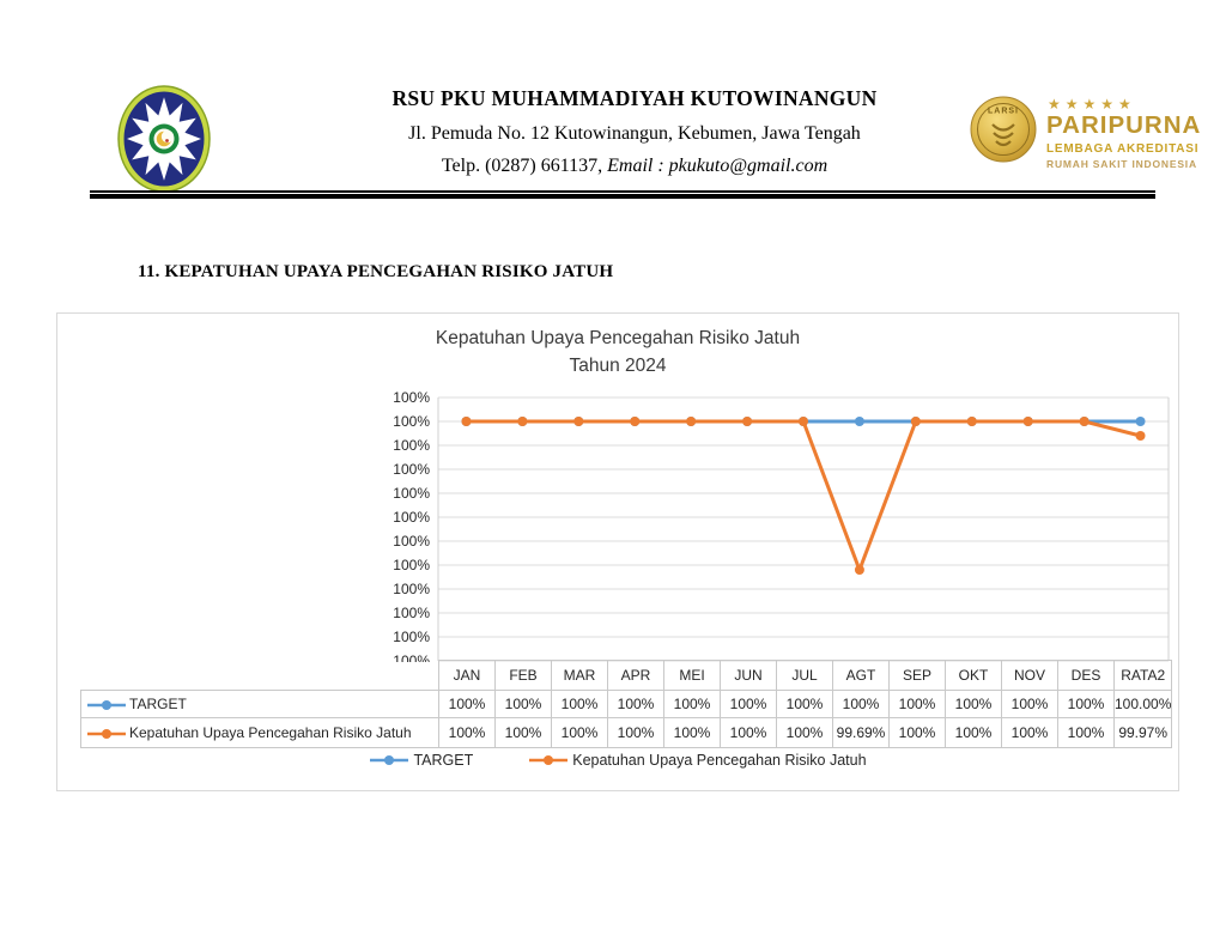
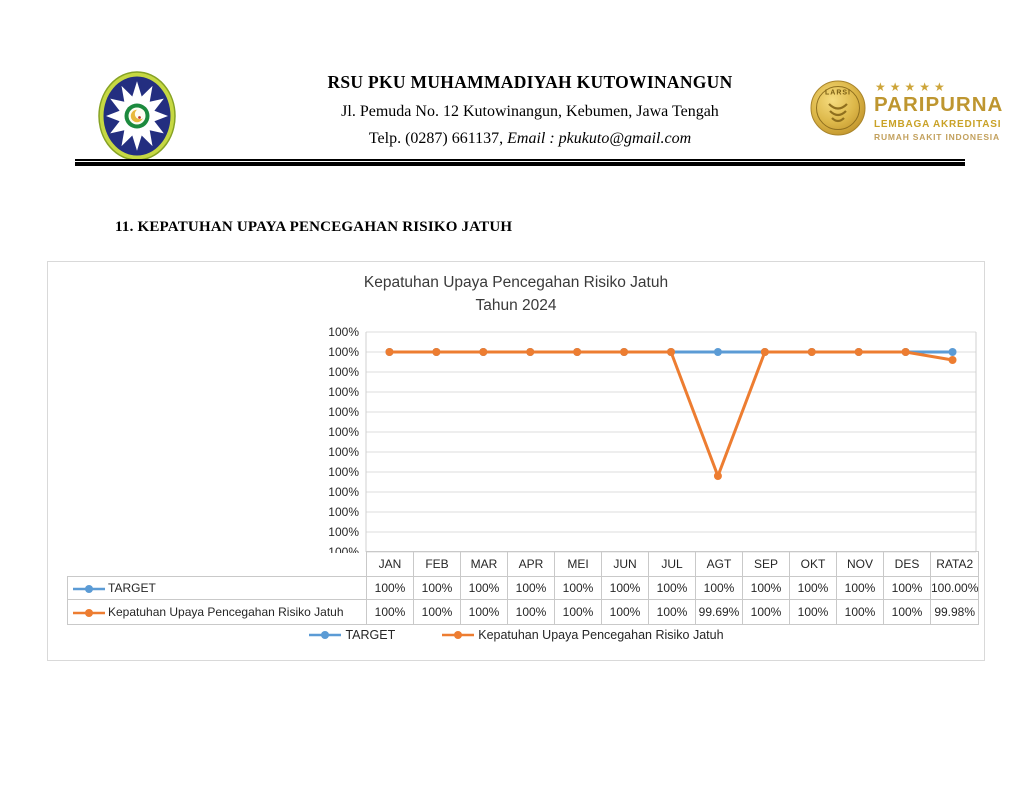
Kepatuhan Upaya Pencegahan Risiko Jatuh/RATA2: 99.97% -> 99.98%
